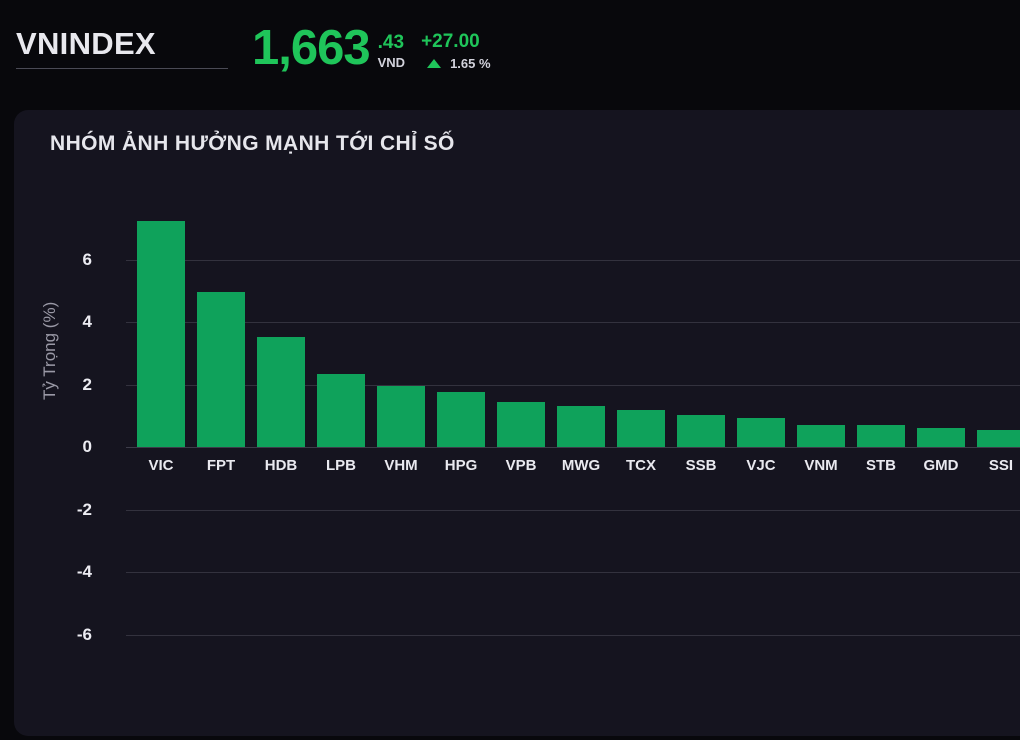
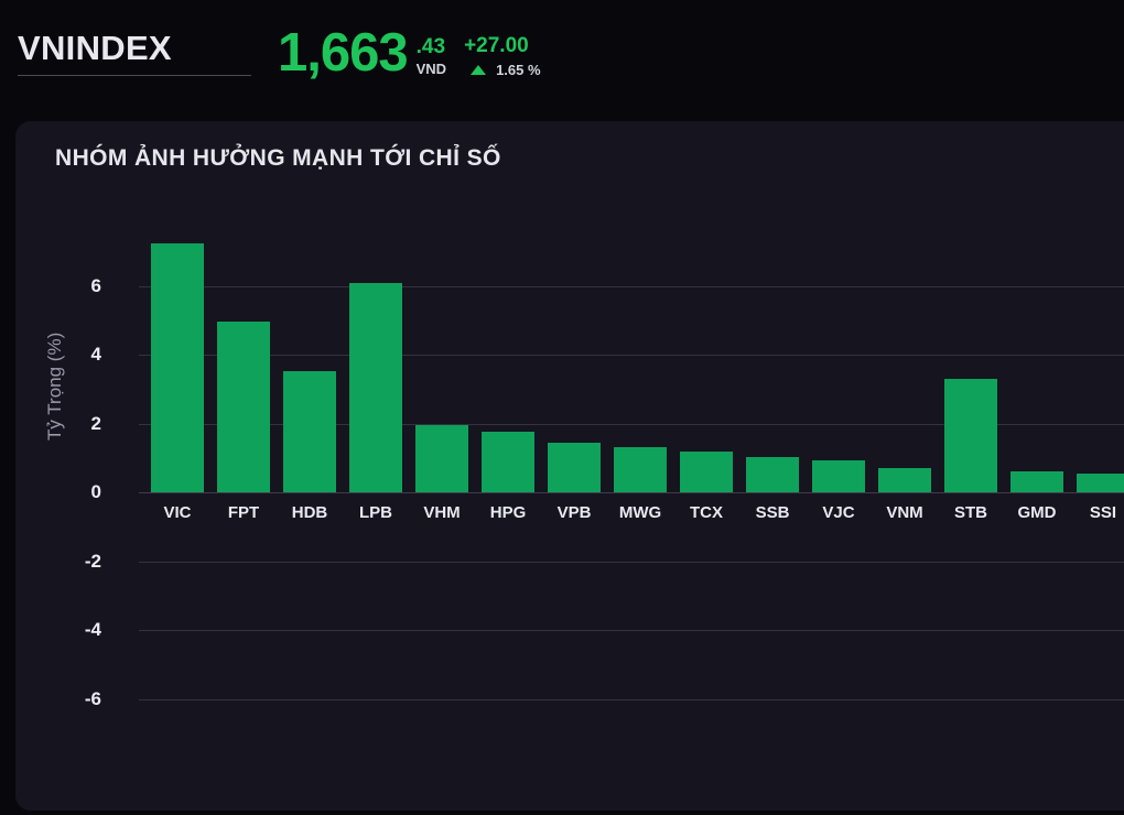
LPB: 2.4 -> 6.1
STB: 0.7 -> 3.3
